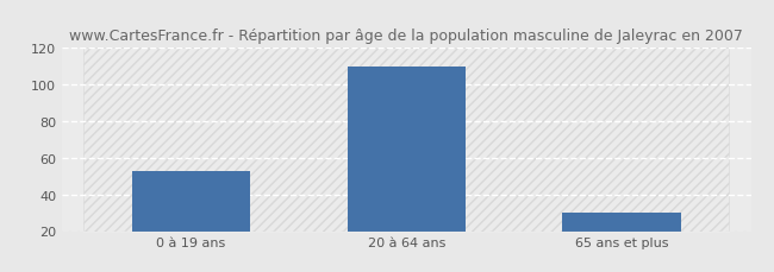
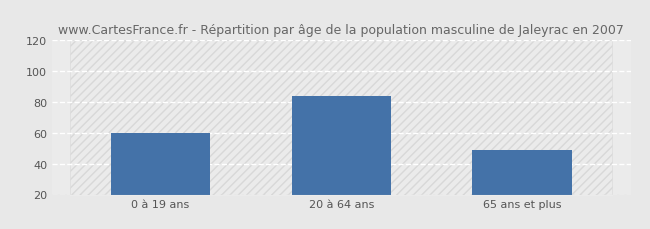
0 à 19 ans: 53 -> 60
20 à 64 ans: 110 -> 84
65 ans et plus: 30 -> 49
